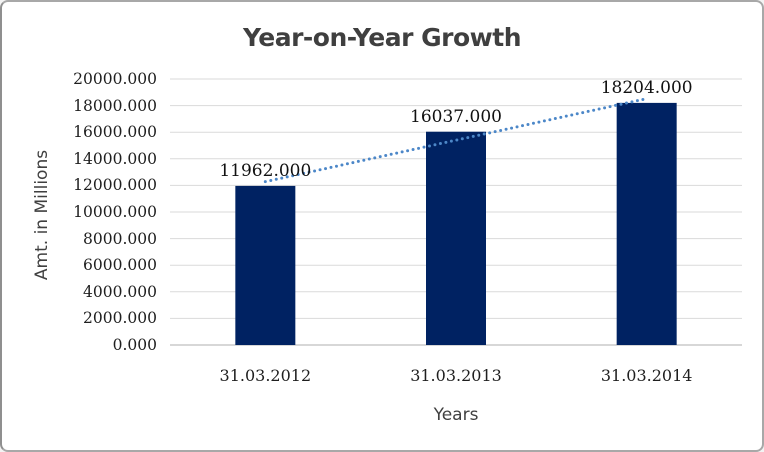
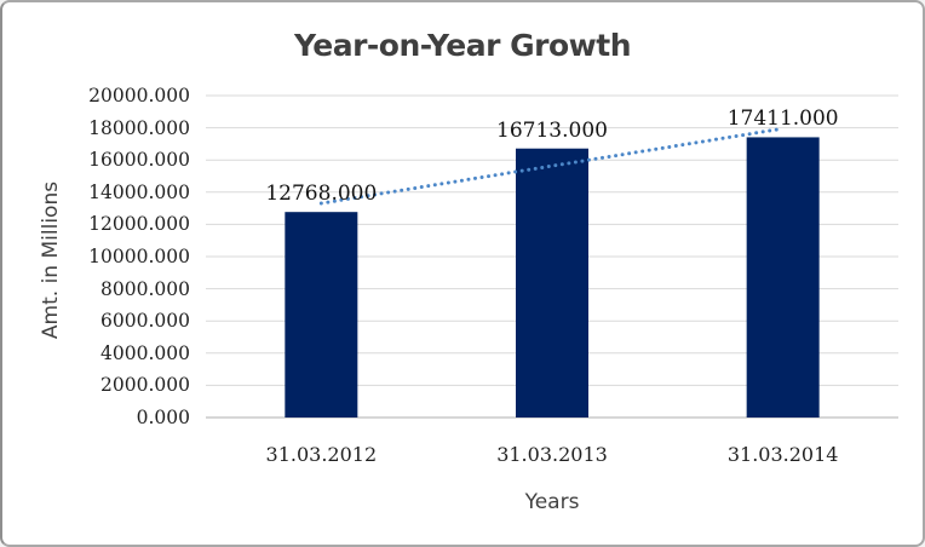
31.03.2012: 11962.000 -> 12768.000
31.03.2013: 16037.000 -> 16713.000
31.03.2014: 18204.000 -> 17411.000
